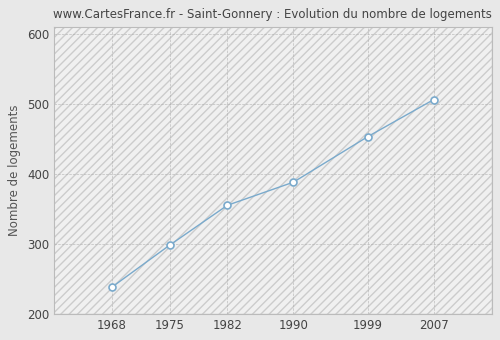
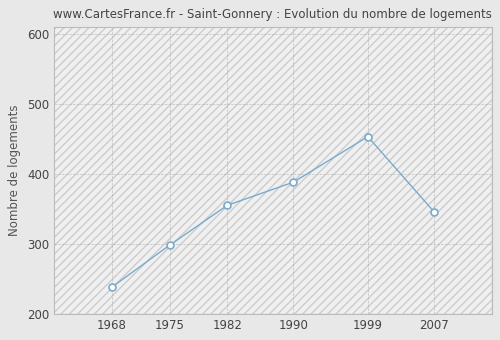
2007: 506 -> 346
